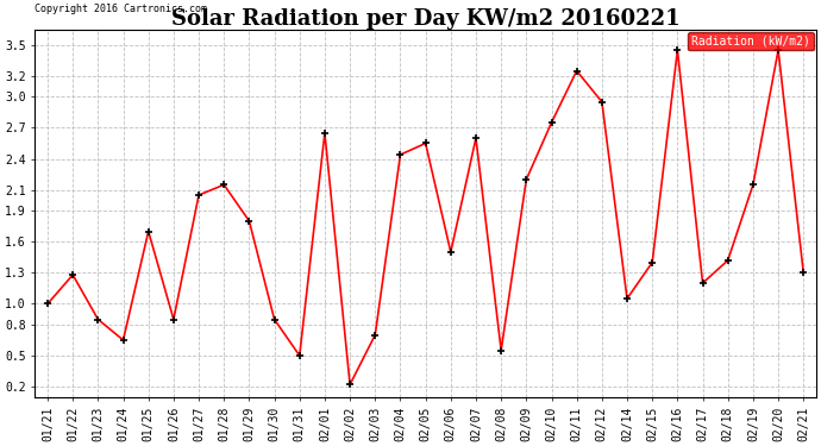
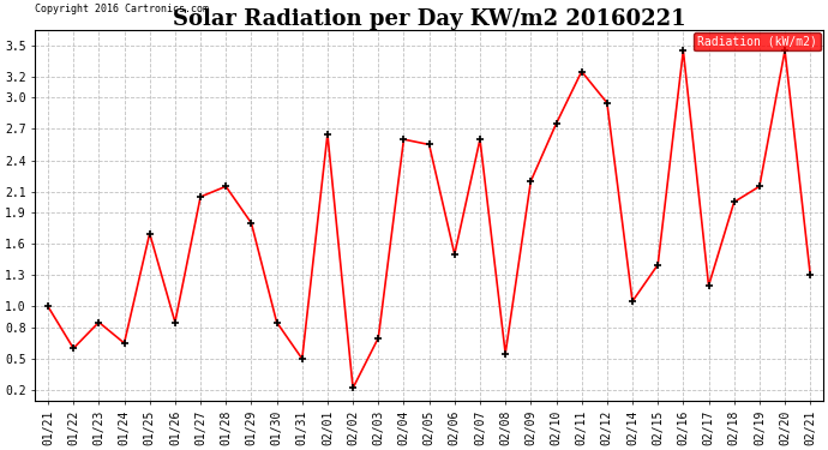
01/22: 1.28 -> 0.60
02/04: 2.44 -> 2.60
02/18: 1.42 -> 2.00
